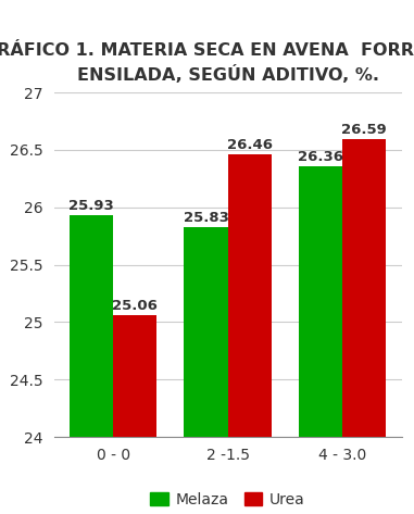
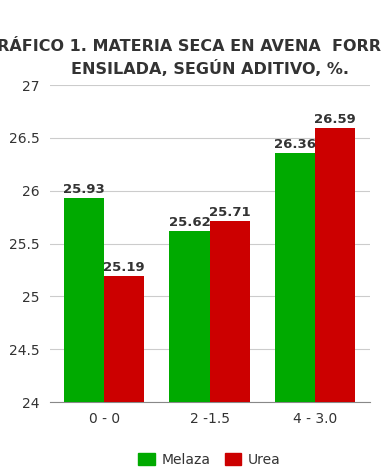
Urea/0 - 0: 25.06 -> 25.19
Melaza/2 -1.5: 25.83 -> 25.62
Urea/2 -1.5: 26.46 -> 25.71
